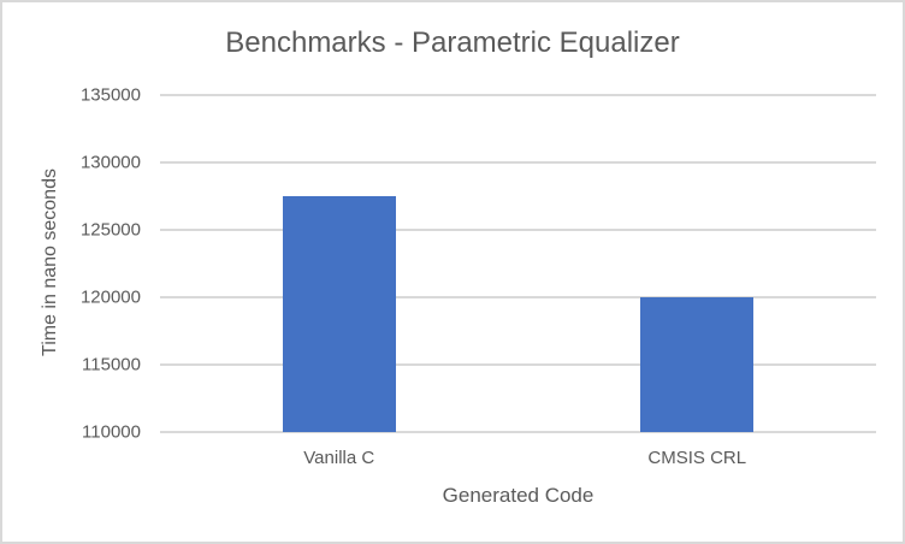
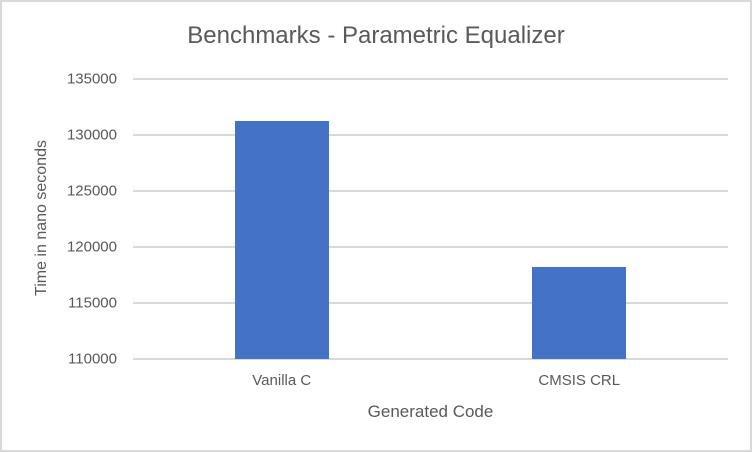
Vanilla C: 127500 -> 131200
CMSIS CRL: 120000 -> 118200
